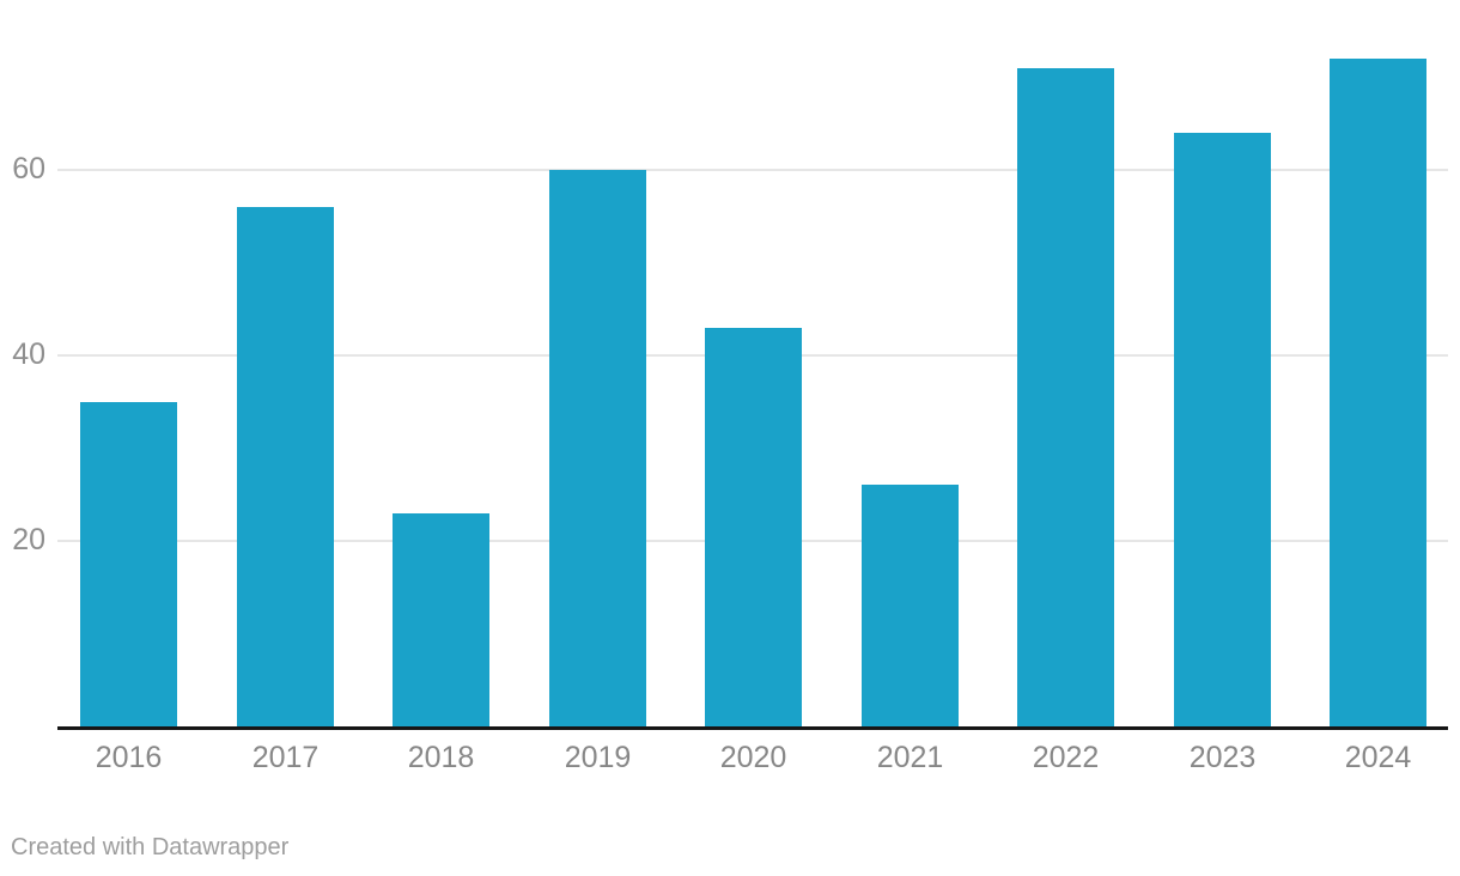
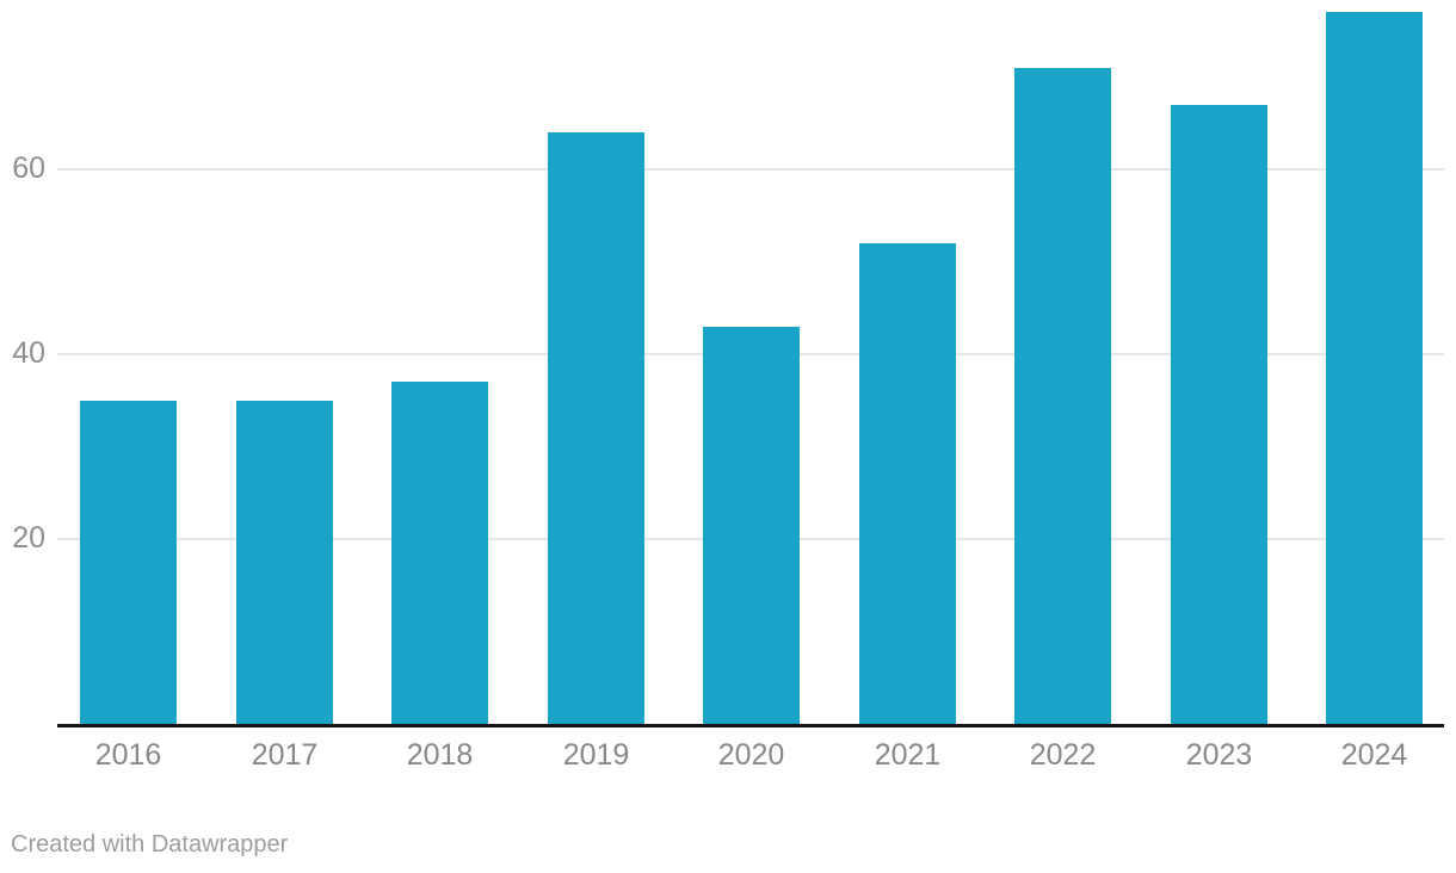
2017: 56 -> 35
2018: 23 -> 37
2019: 60 -> 64
2021: 26 -> 52
2023: 64 -> 67
2024: 72 -> 77
